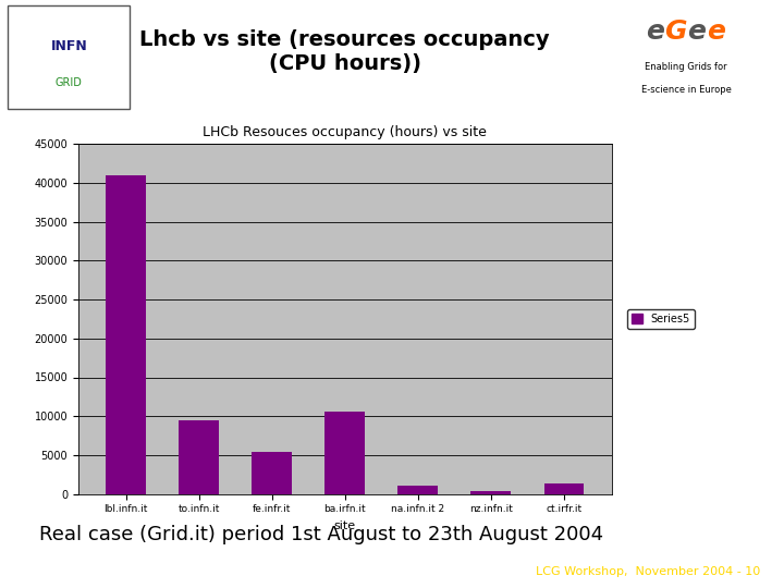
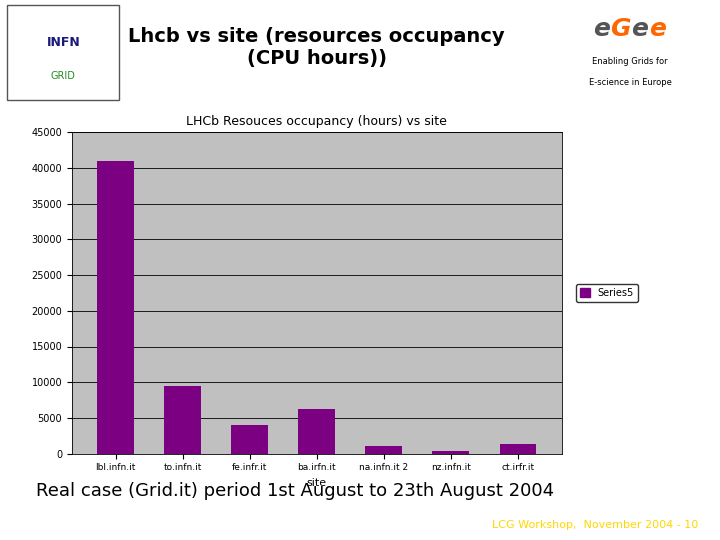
fe.infr.it: 5400 -> 4000
ba.irfn.it: 10600 -> 6200
